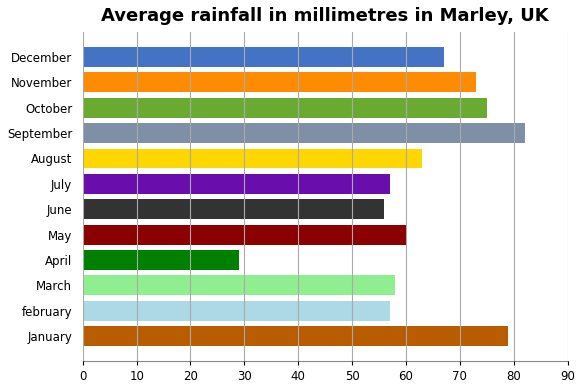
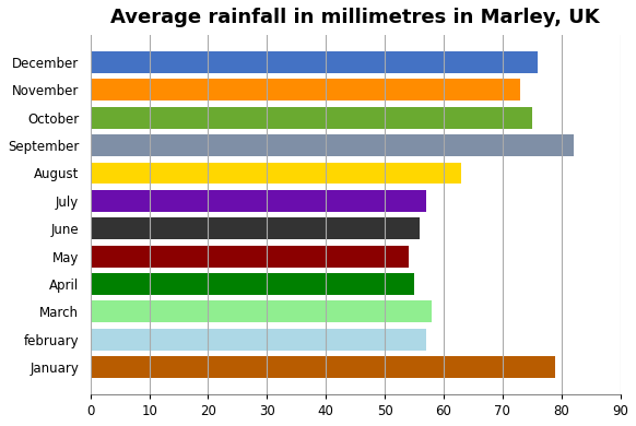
December: 67 -> 76
May: 60 -> 54
April: 29 -> 55
